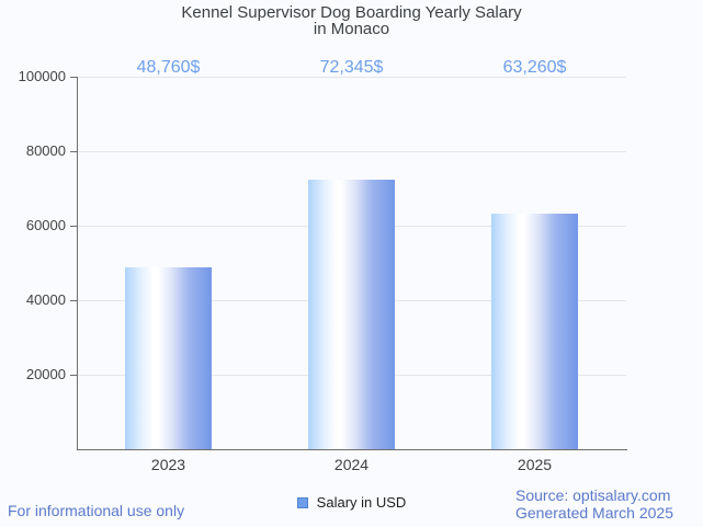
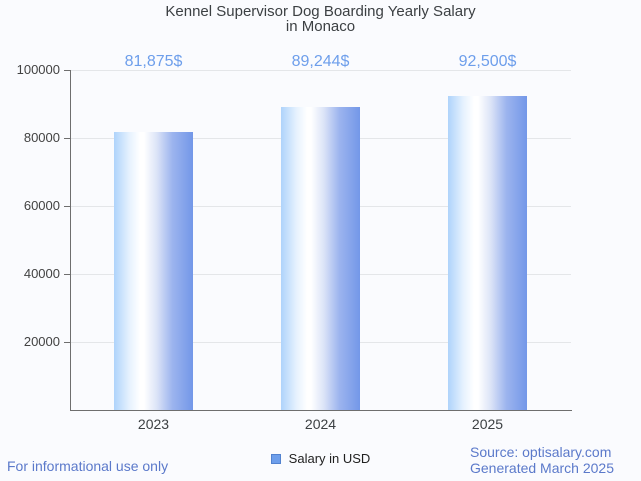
2023: 48,760 -> 81,875
2024: 72,345 -> 89,244
2025: 63,260 -> 92,500
